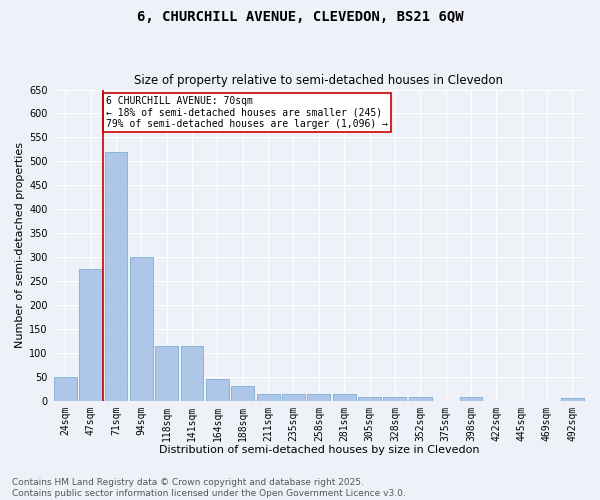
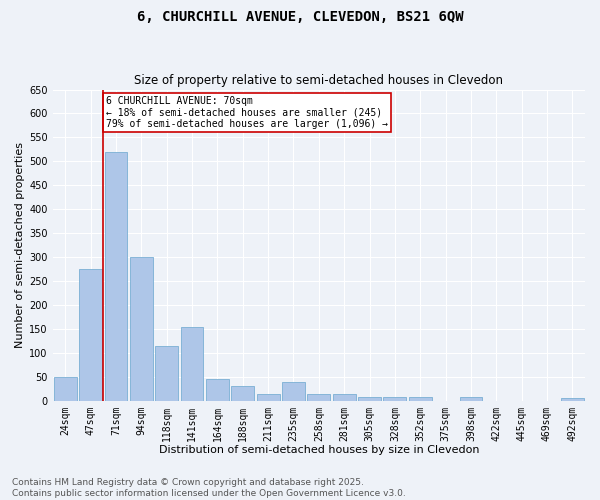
141sqm: 115 -> 155
235sqm: 15 -> 40
